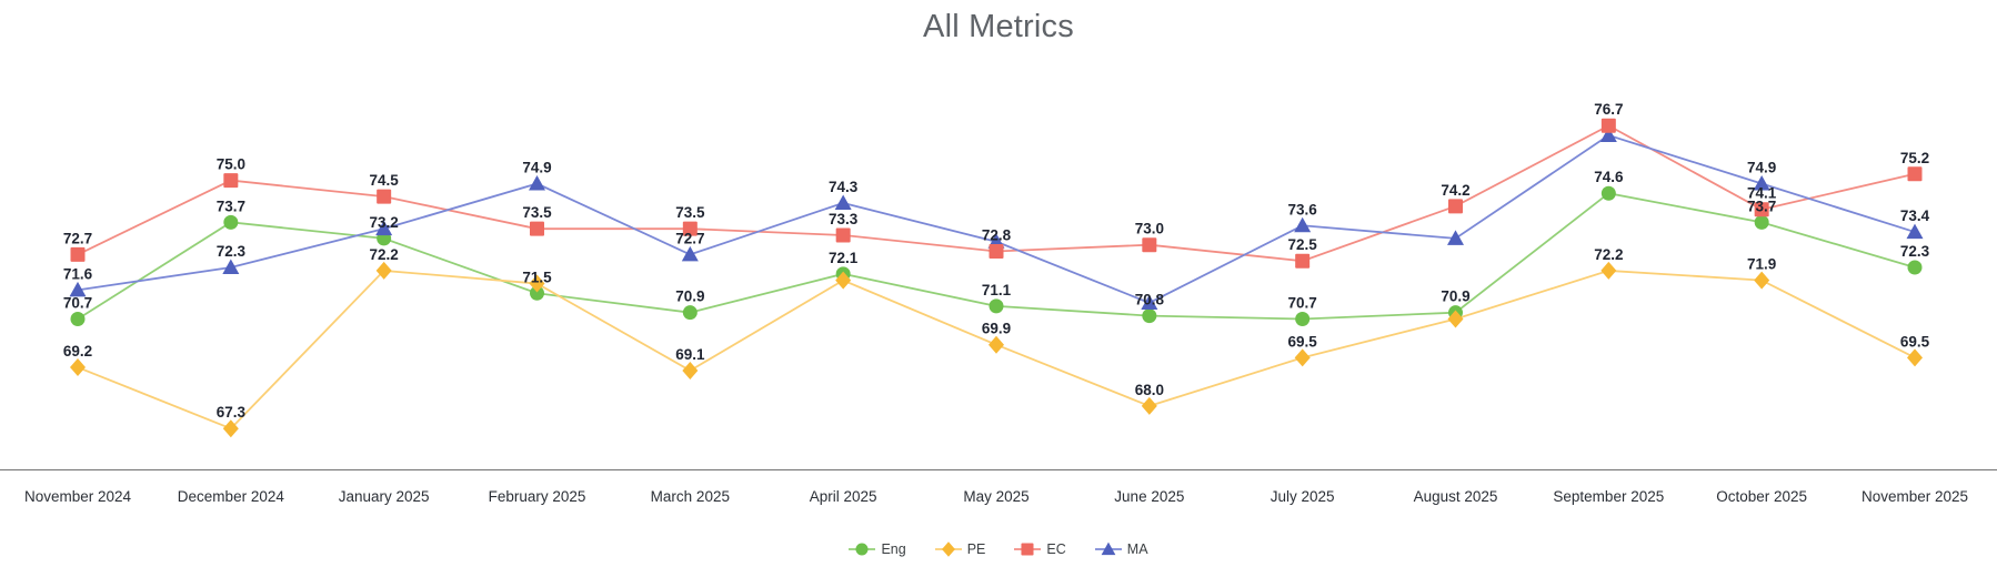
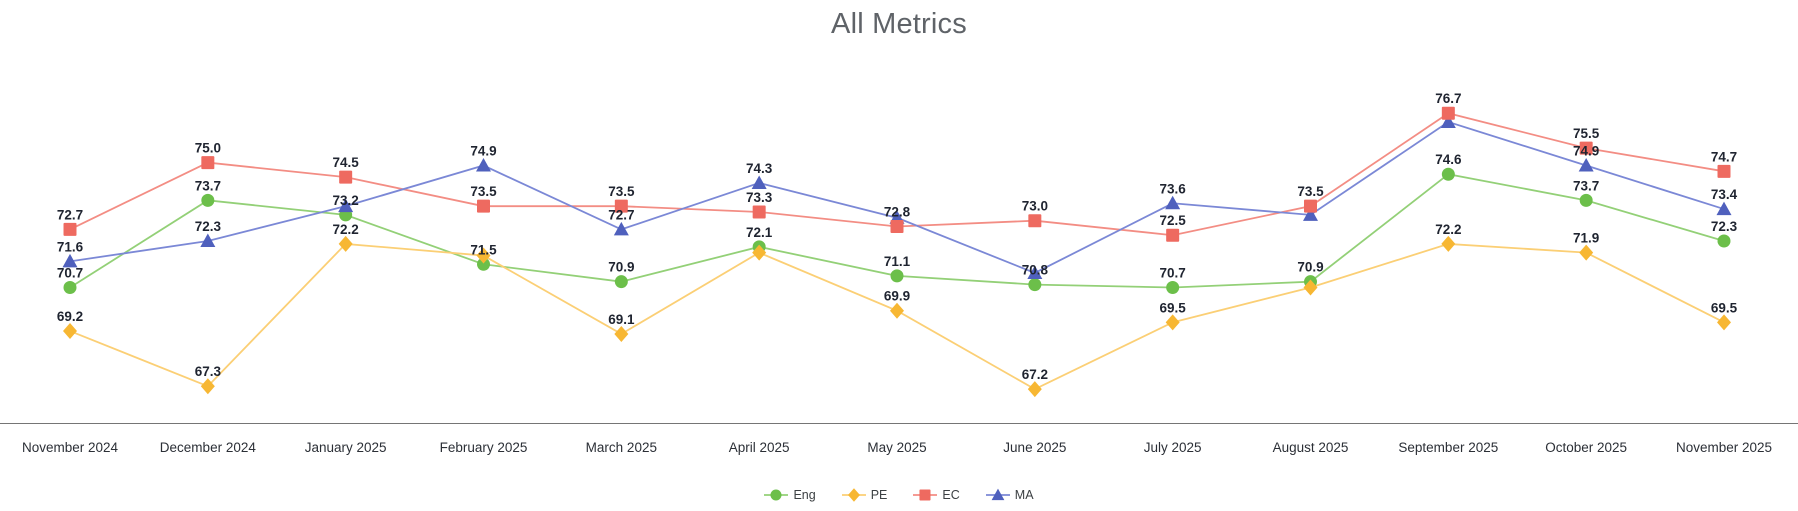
PE/June 2025: 68.0 -> 67.2
EC/August 2025: 74.2 -> 73.5
EC/October 2025: 74.1 -> 75.5
EC/November 2025: 75.2 -> 74.7
